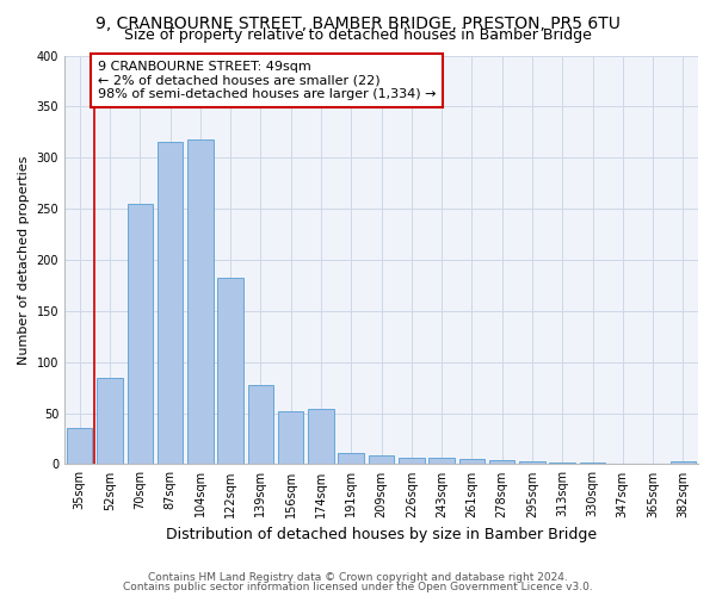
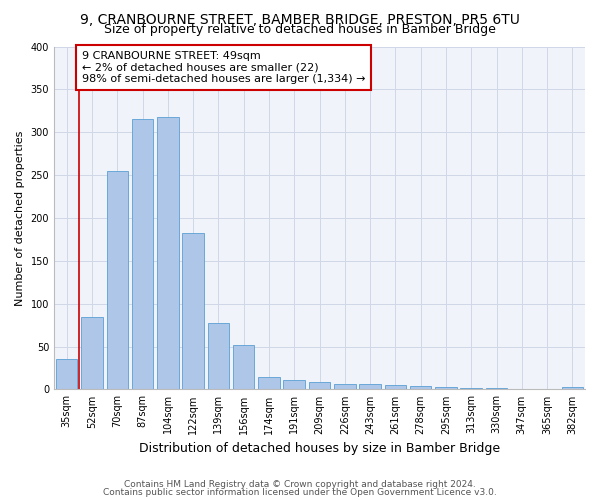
174sqm: 54 -> 14
